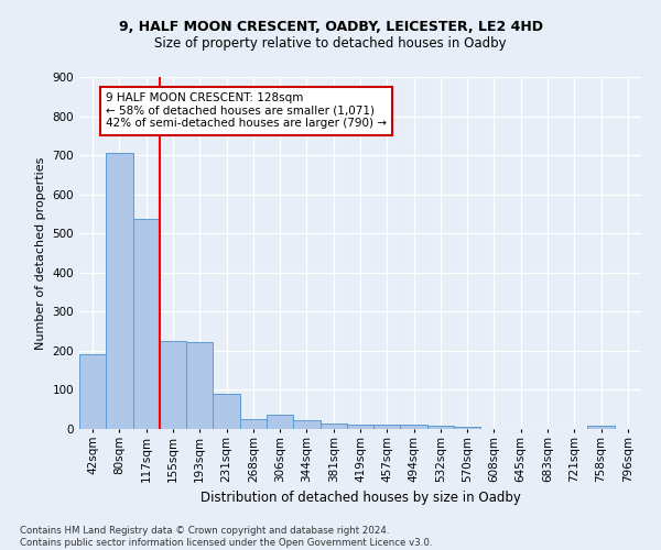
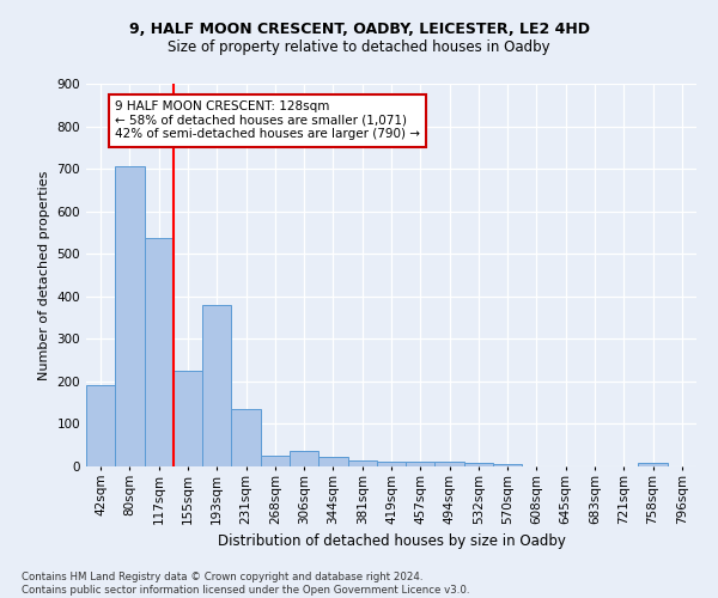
193sqm: 222 -> 380
231sqm: 90 -> 135
